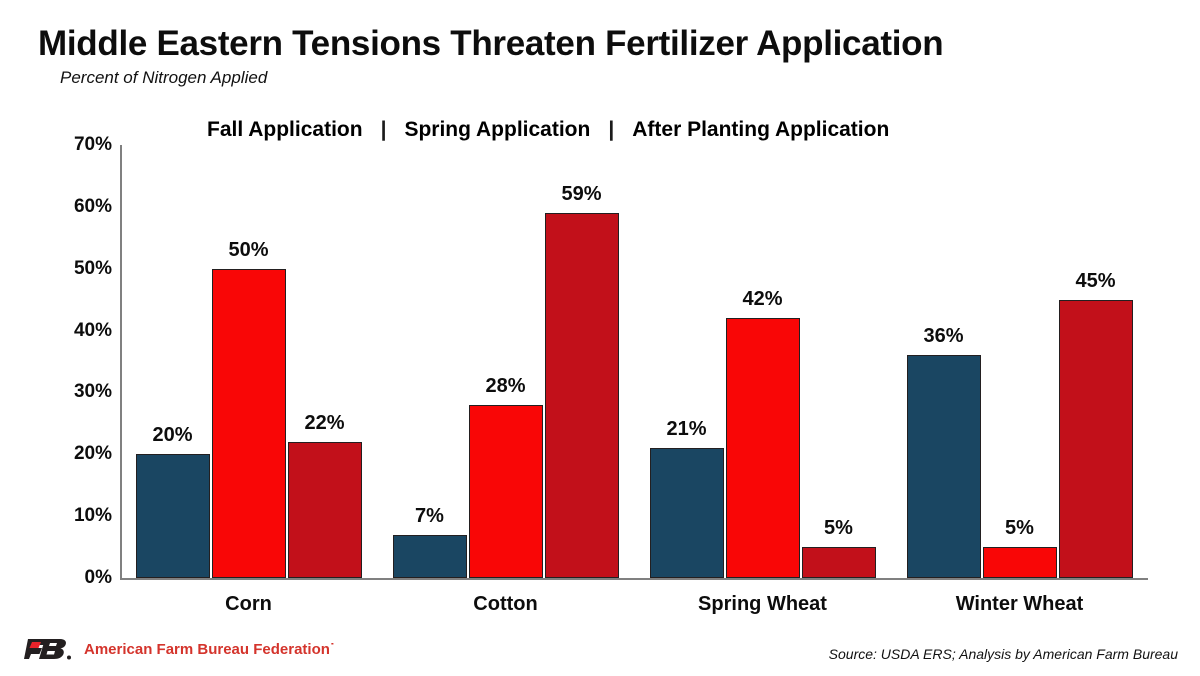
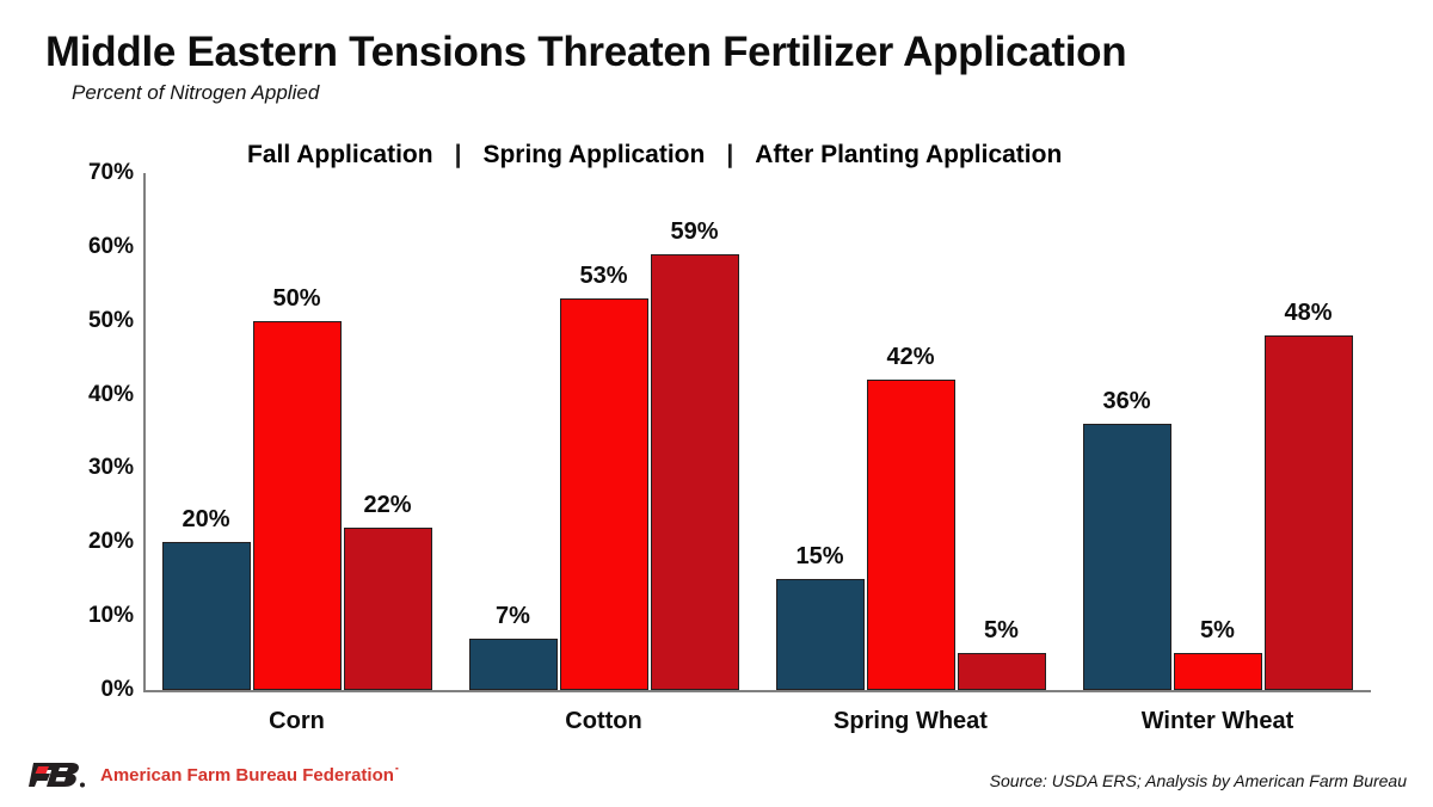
Spring Application/Cotton: 28% -> 53%
Fall Application/Spring Wheat: 21% -> 15%
After Planting Application/Winter Wheat: 45% -> 48%
